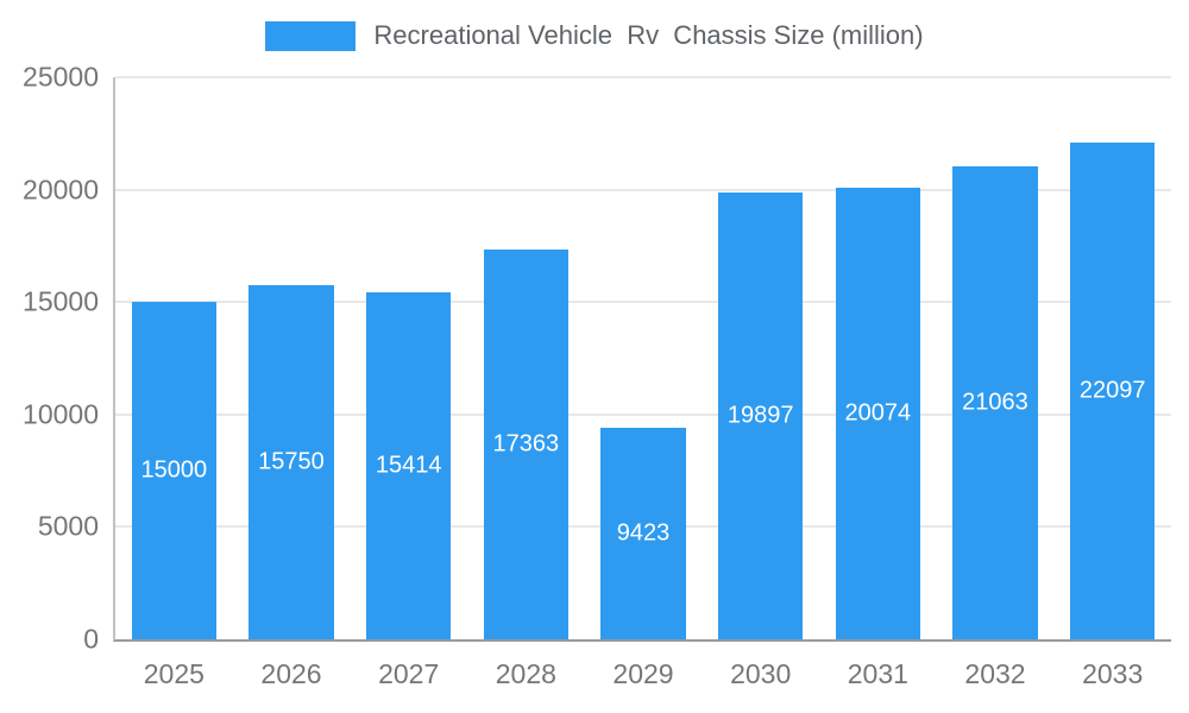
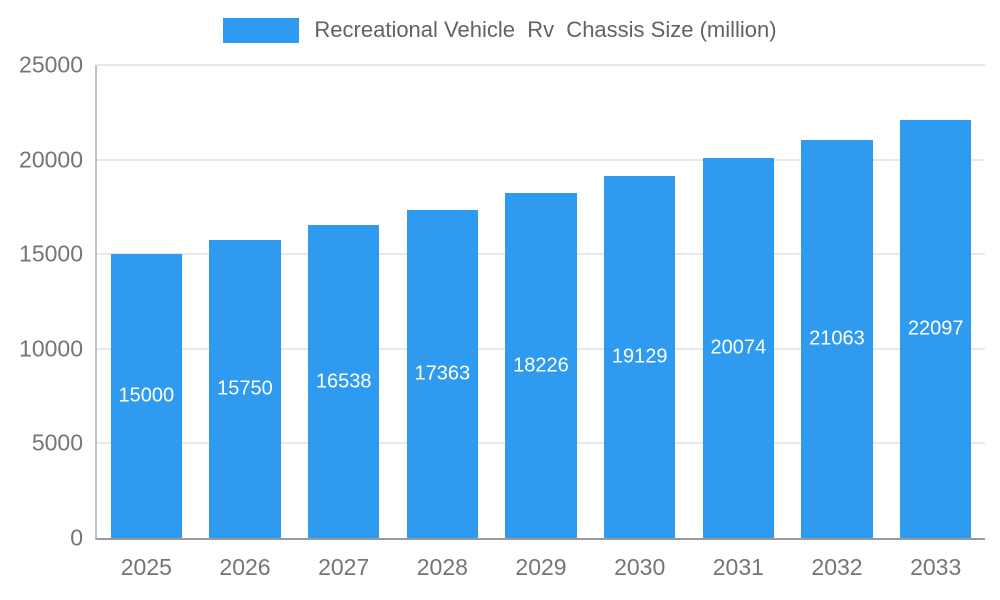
2027: 15414 -> 16538
2029: 9423 -> 18226
2030: 19897 -> 19129
